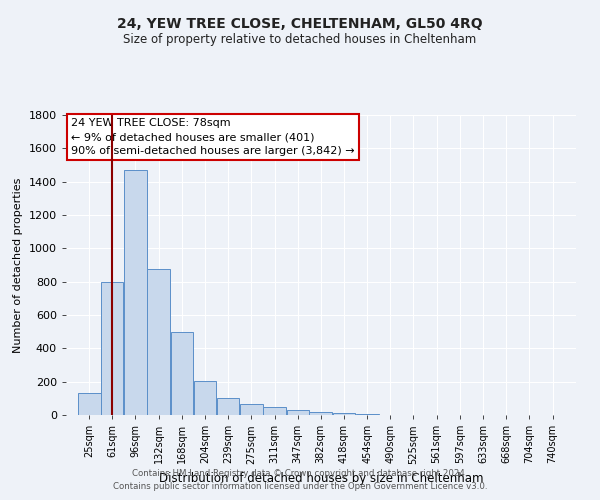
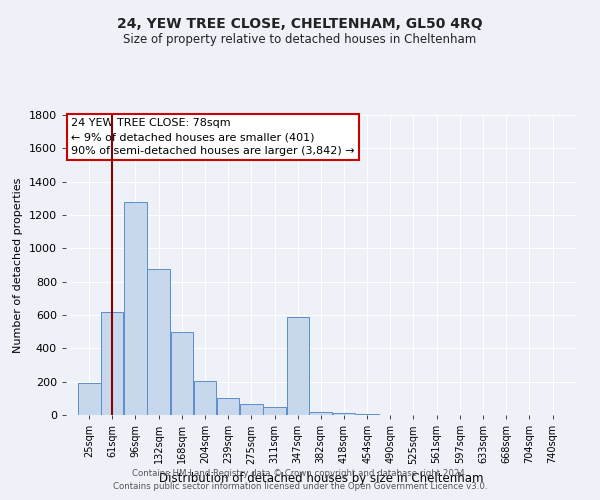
25sqm: 130 -> 190
61sqm: 800 -> 620
96sqm: 1470 -> 1280
347sqm: 30 -> 590
